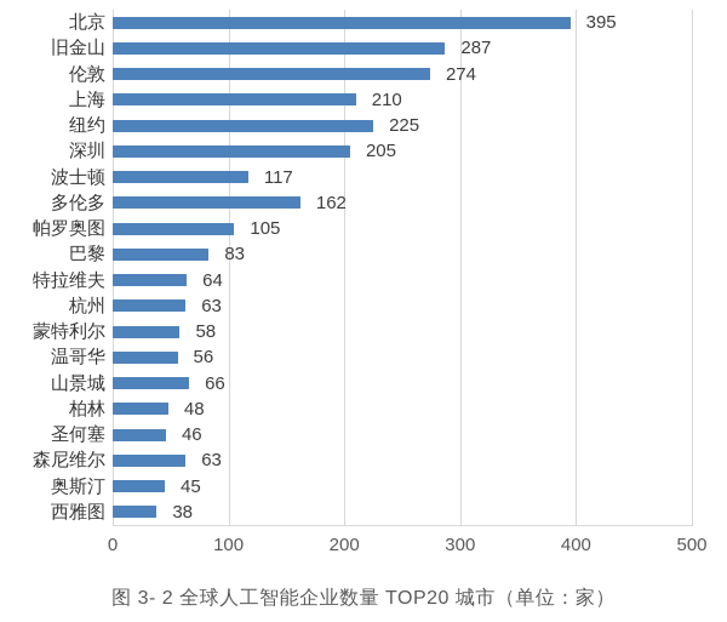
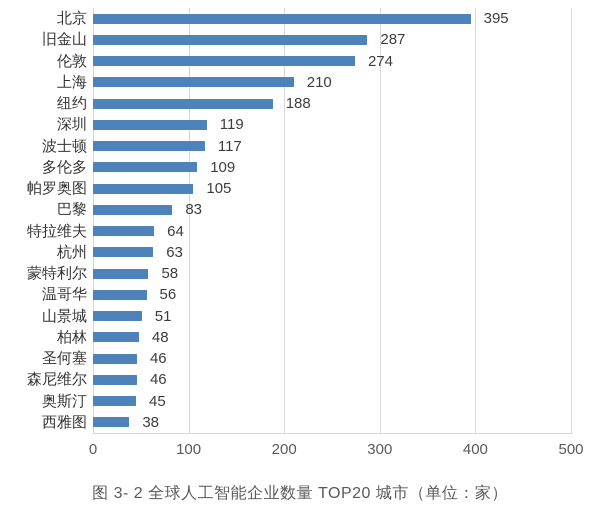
纽约: 225 -> 188
深圳: 205 -> 119
多伦多: 162 -> 109
山景城: 66 -> 51
森尼维尔: 63 -> 46
